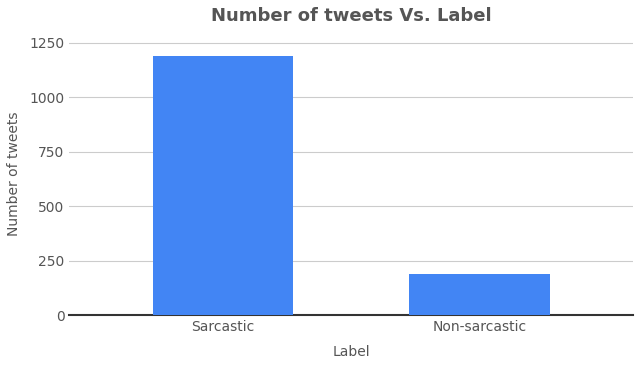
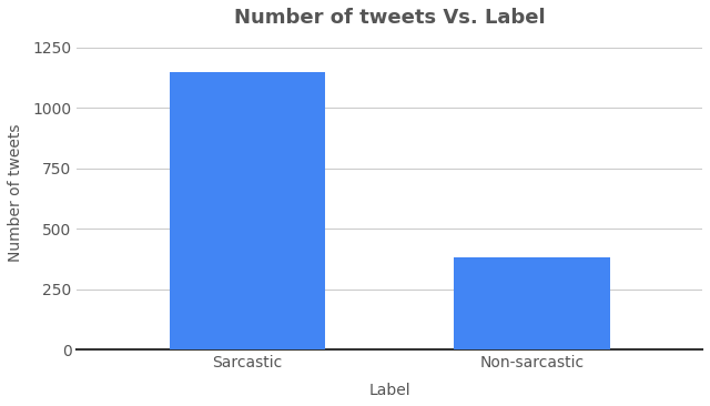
Sarcastic: 1190 -> 1150
Non-sarcastic: 190 -> 380
